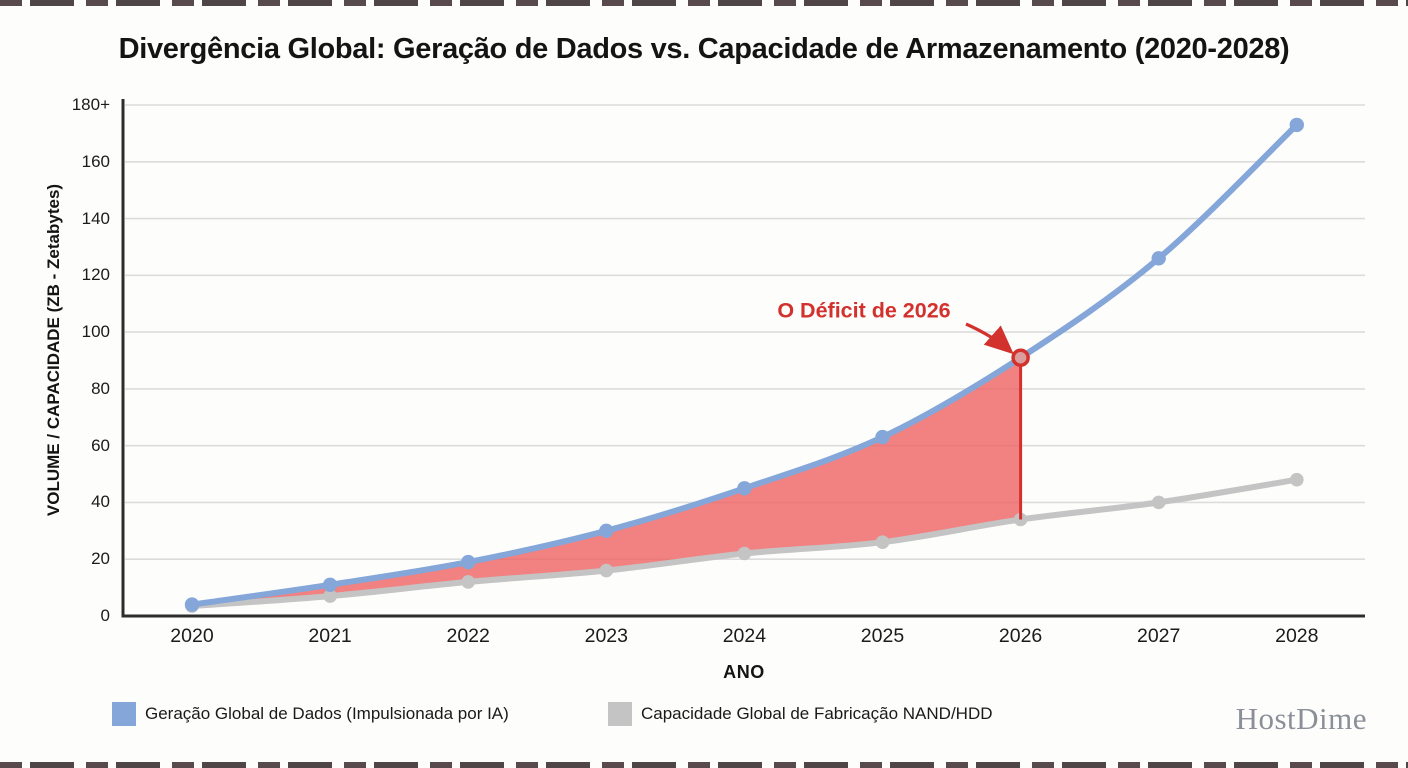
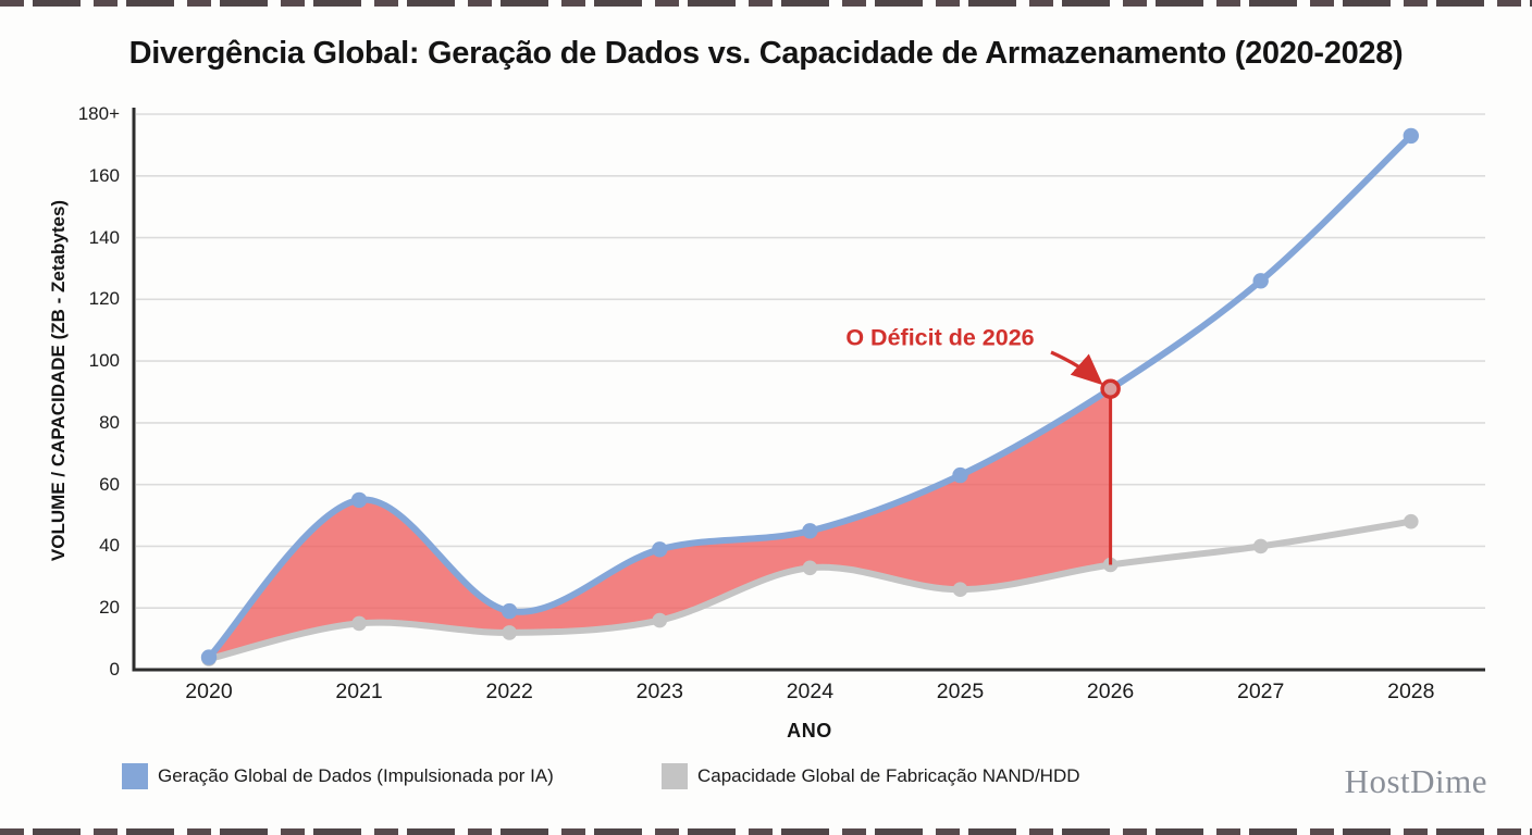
Geração Global de Dados (Impulsionada por IA)/2021: 11 -> 55
Capacidade Global de Fabricação NAND/HDD/2021: 7 -> 15
Geração Global de Dados (Impulsionada por IA)/2023: 30 -> 39
Capacidade Global de Fabricação NAND/HDD/2024: 22 -> 33
